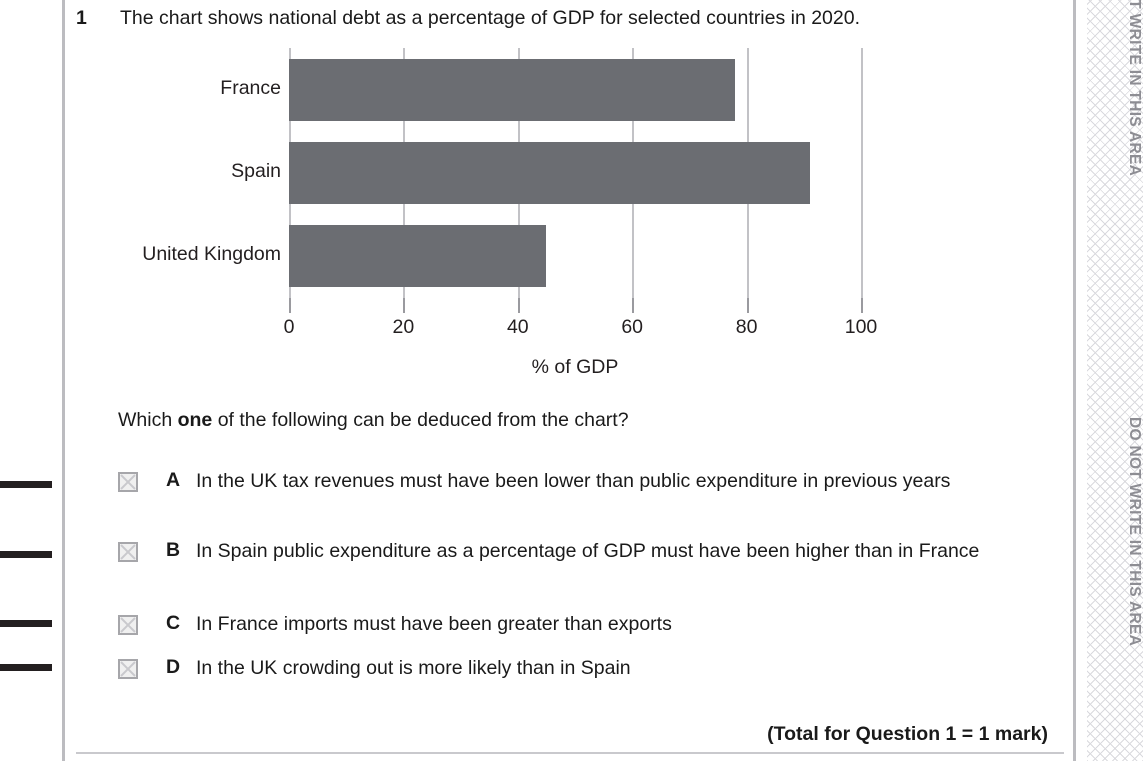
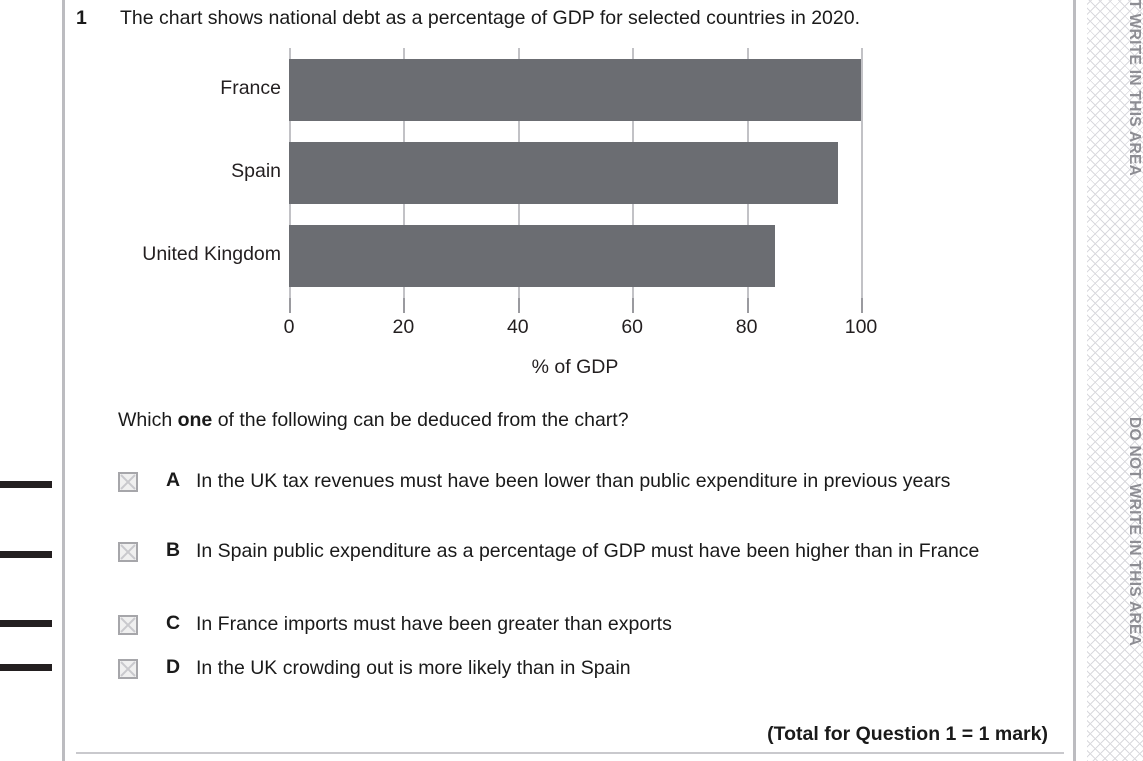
France: 78 -> 100
Spain: 91 -> 96
United Kingdom: 45 -> 85
